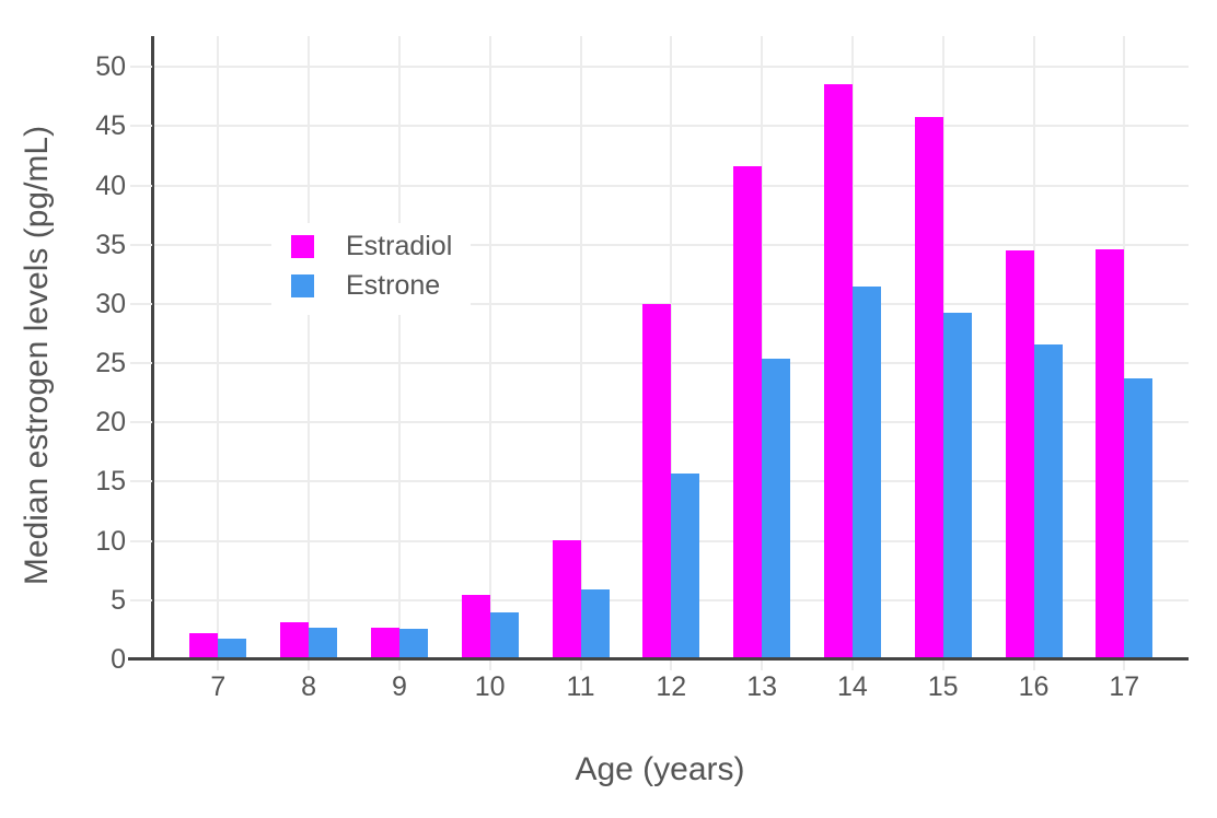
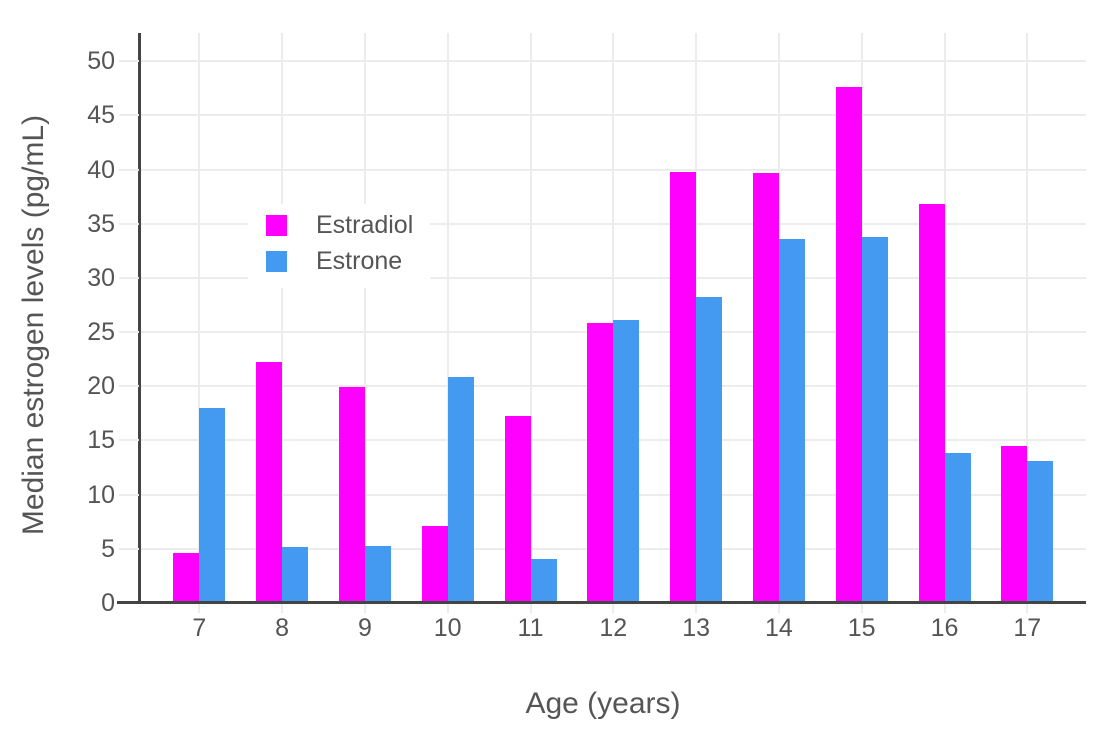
Estradiol/7: 2.2 -> 4.6
Estrone/7: 1.8 -> 18.0
Estradiol/8: 3.1 -> 22.2
Estrone/8: 2.7 -> 5.2
Estradiol/9: 2.7 -> 19.9
Estrone/9: 2.6 -> 5.3
Estradiol/10: 5.4 -> 7.1
Estrone/10: 4.0 -> 20.9
Estradiol/11: 10.1 -> 17.3
Estrone/11: 5.9 -> 4.1
Estradiol/12: 30.0 -> 25.8
Estrone/12: 15.7 -> 26.1
Estradiol/13: 41.6 -> 39.8
Estrone/13: 25.4 -> 28.2
Estradiol/14: 48.5 -> 39.7
Estrone/14: 31.5 -> 33.6
Estradiol/15: 45.8 -> 47.6
Estrone/15: 29.3 -> 33.8
Estradiol/16: 34.5 -> 36.8
Estrone/16: 26.6 -> 13.8
Estradiol/17: 34.6 -> 14.5
Estrone/17: 23.7 -> 13.1
